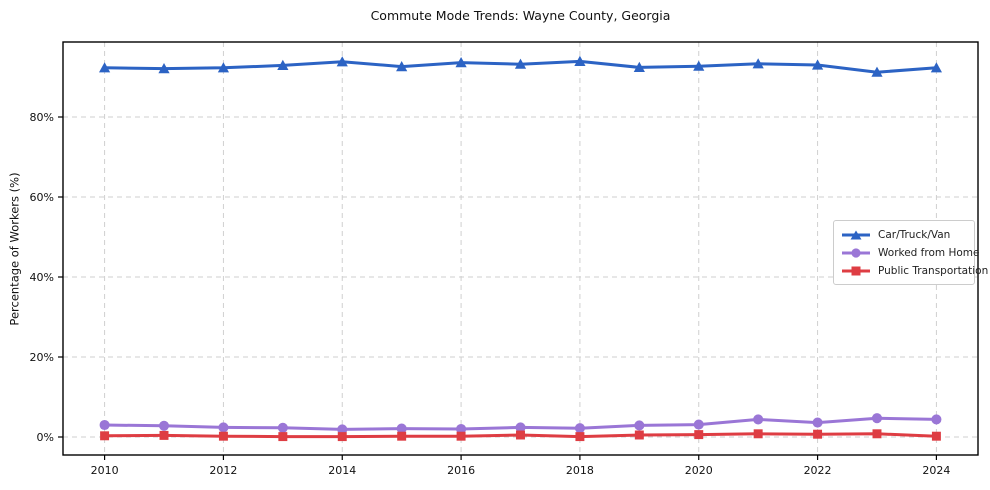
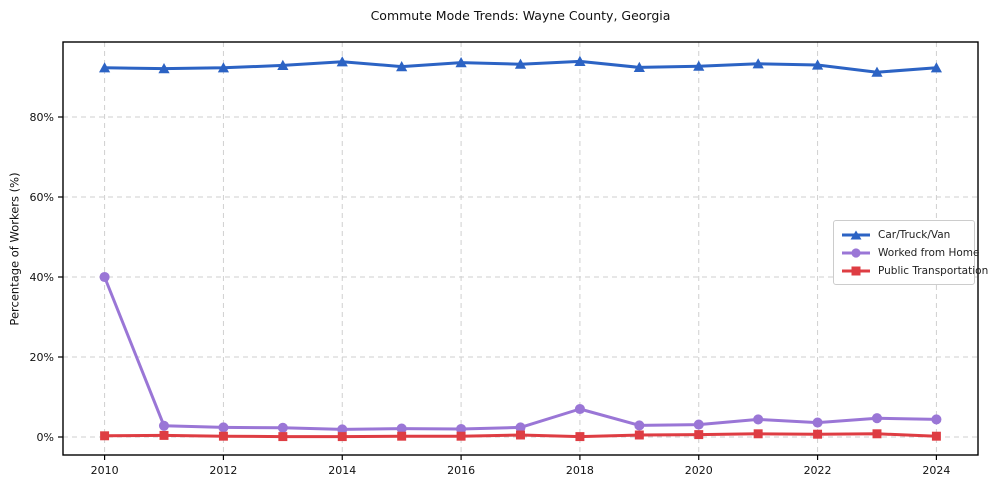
Worked from Home/2010: 3% -> 40%
Worked from Home/2018: 2% -> 7%
